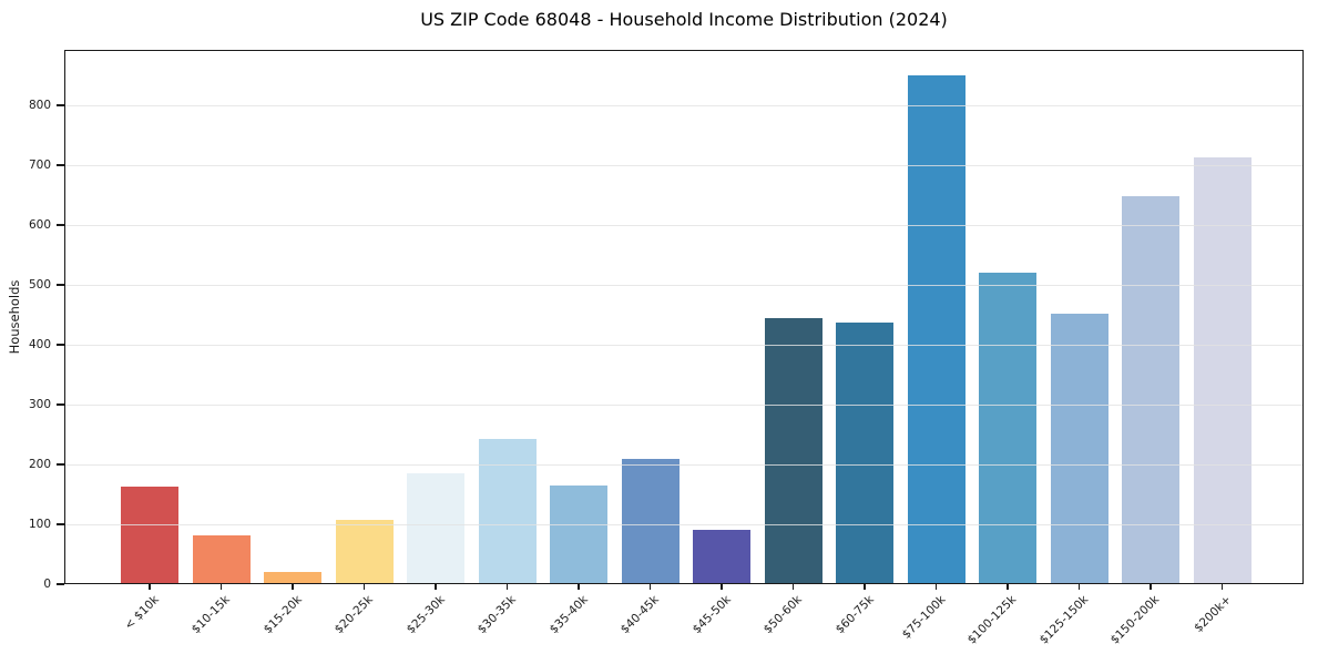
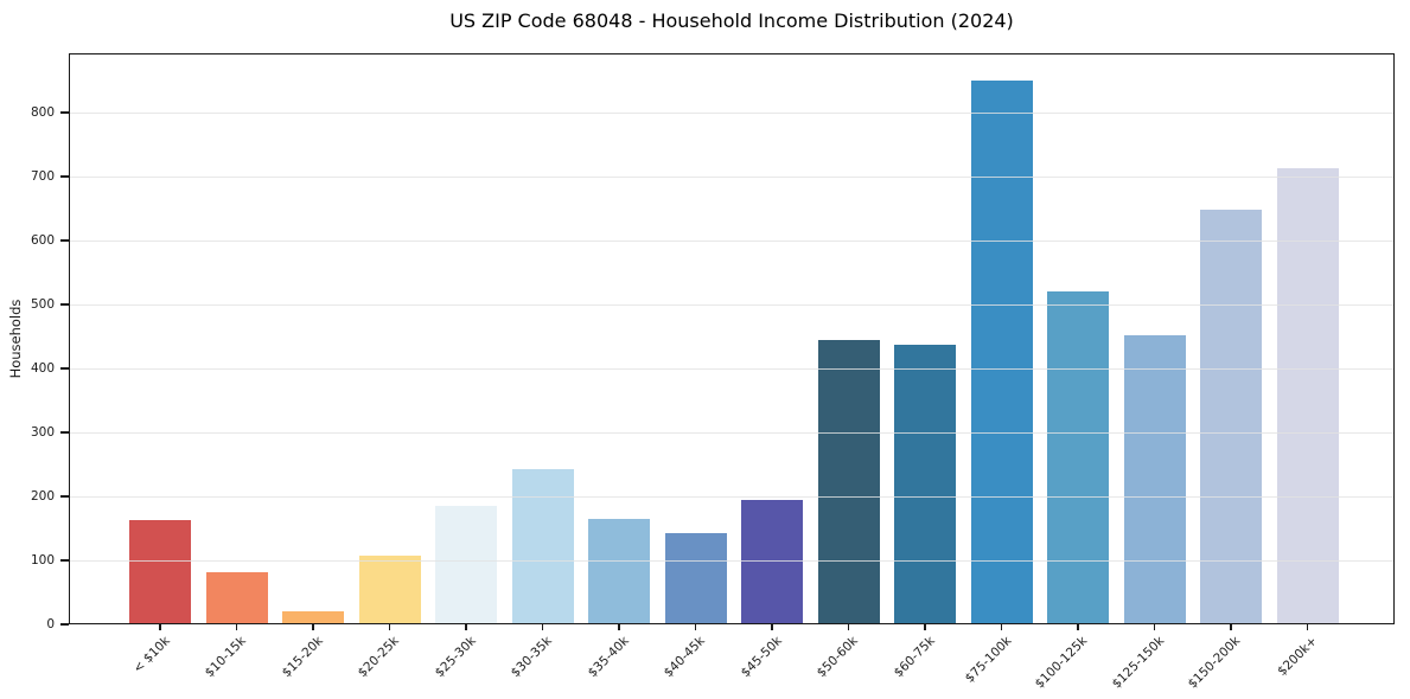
$40-45k: 210 -> 140
$45-50k: 90 -> 190
